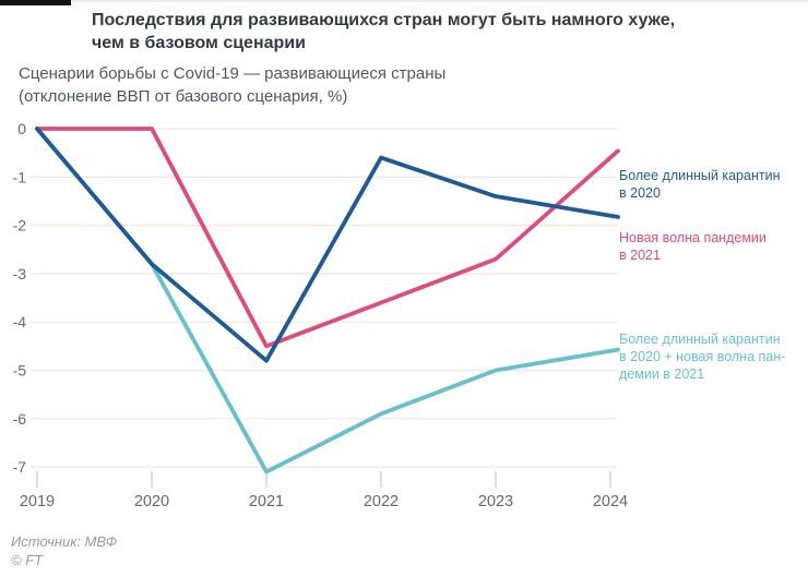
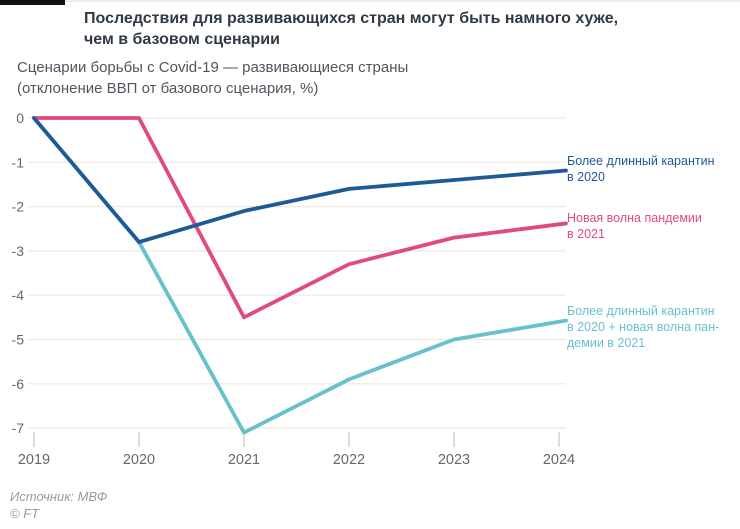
Более длинный карантин в 2020/2021: -4.8 -> -2.1
Более длинный карантин в 2020/2022: -0.6 -> -1.6
Новая волна пандемии в 2021/2022: -3.6 -> -3.3
Более длинный карантин в 2020/2024: -1.8 -> -1.2
Новая волна пандемии в 2021/2024: -0.6 -> -2.4
